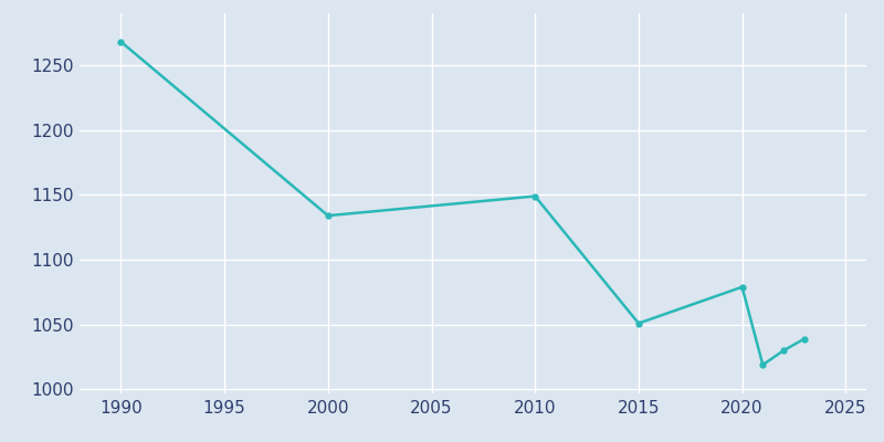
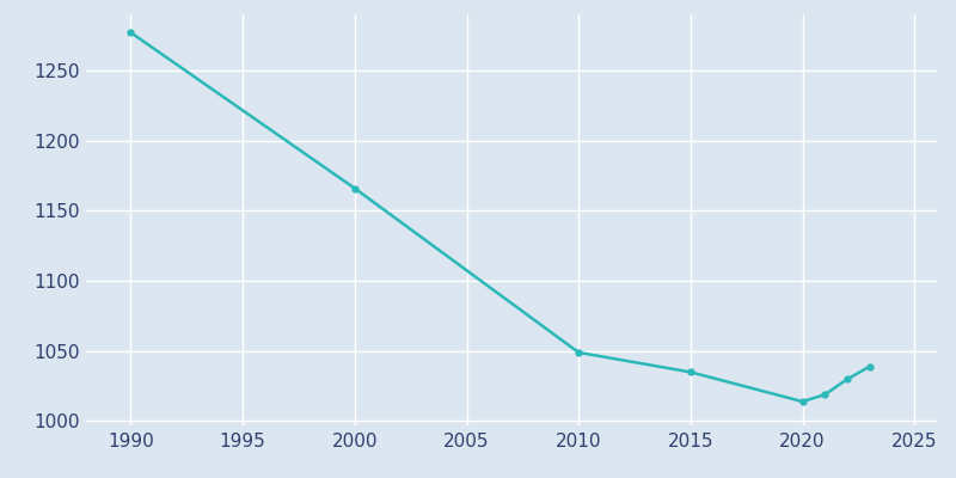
1990: 1268 -> 1277
2000: 1134 -> 1166
2010: 1149 -> 1049
2015: 1051 -> 1035
2020: 1079 -> 1014
